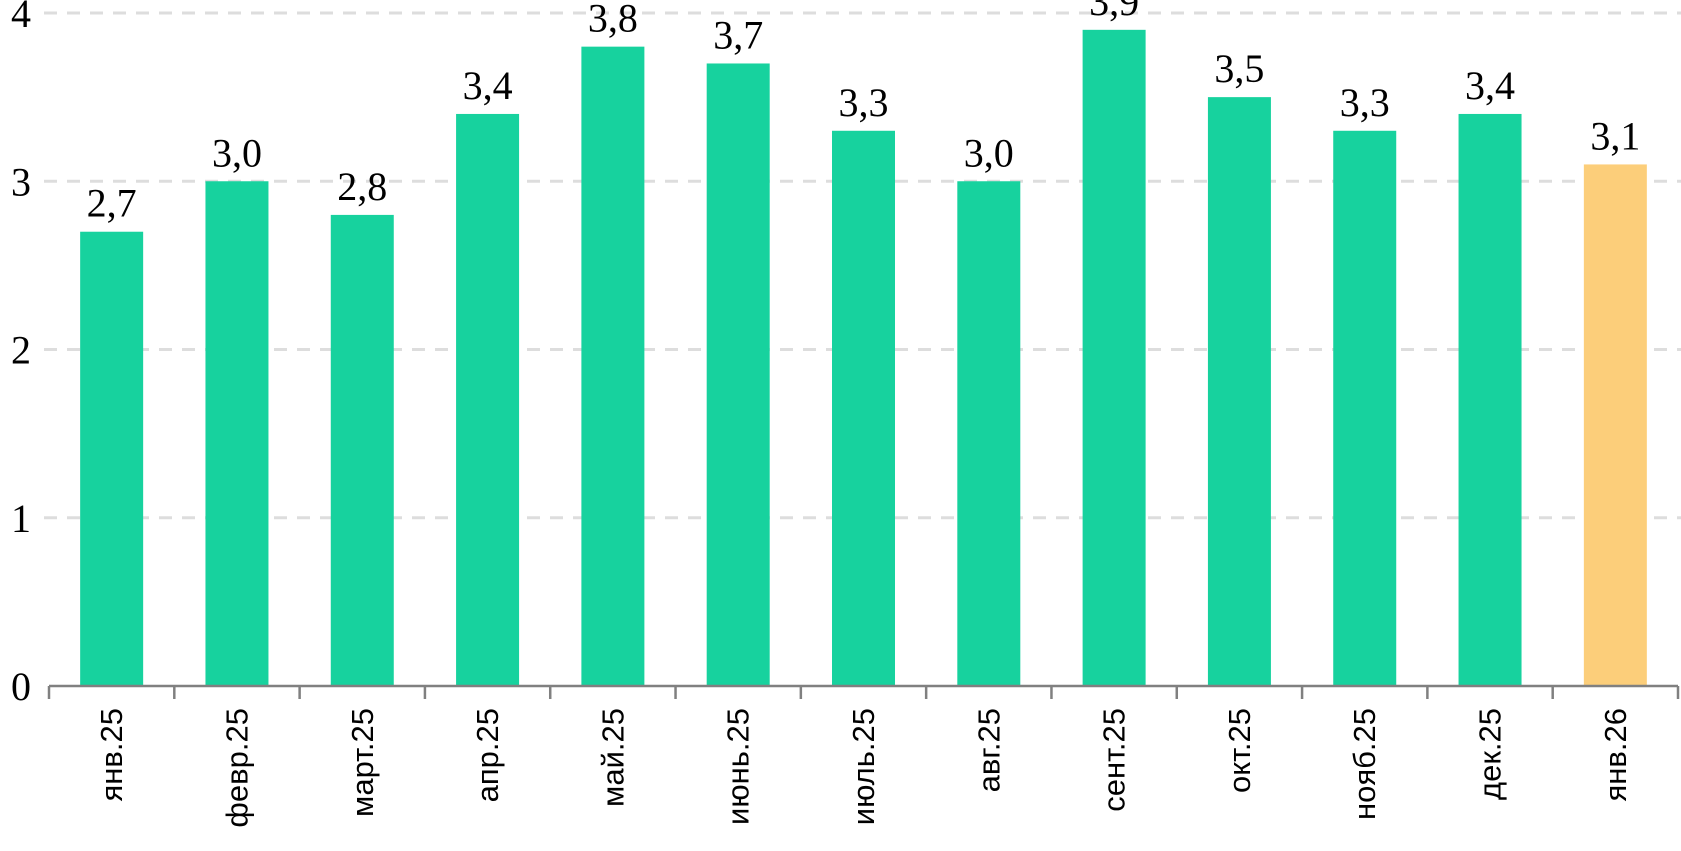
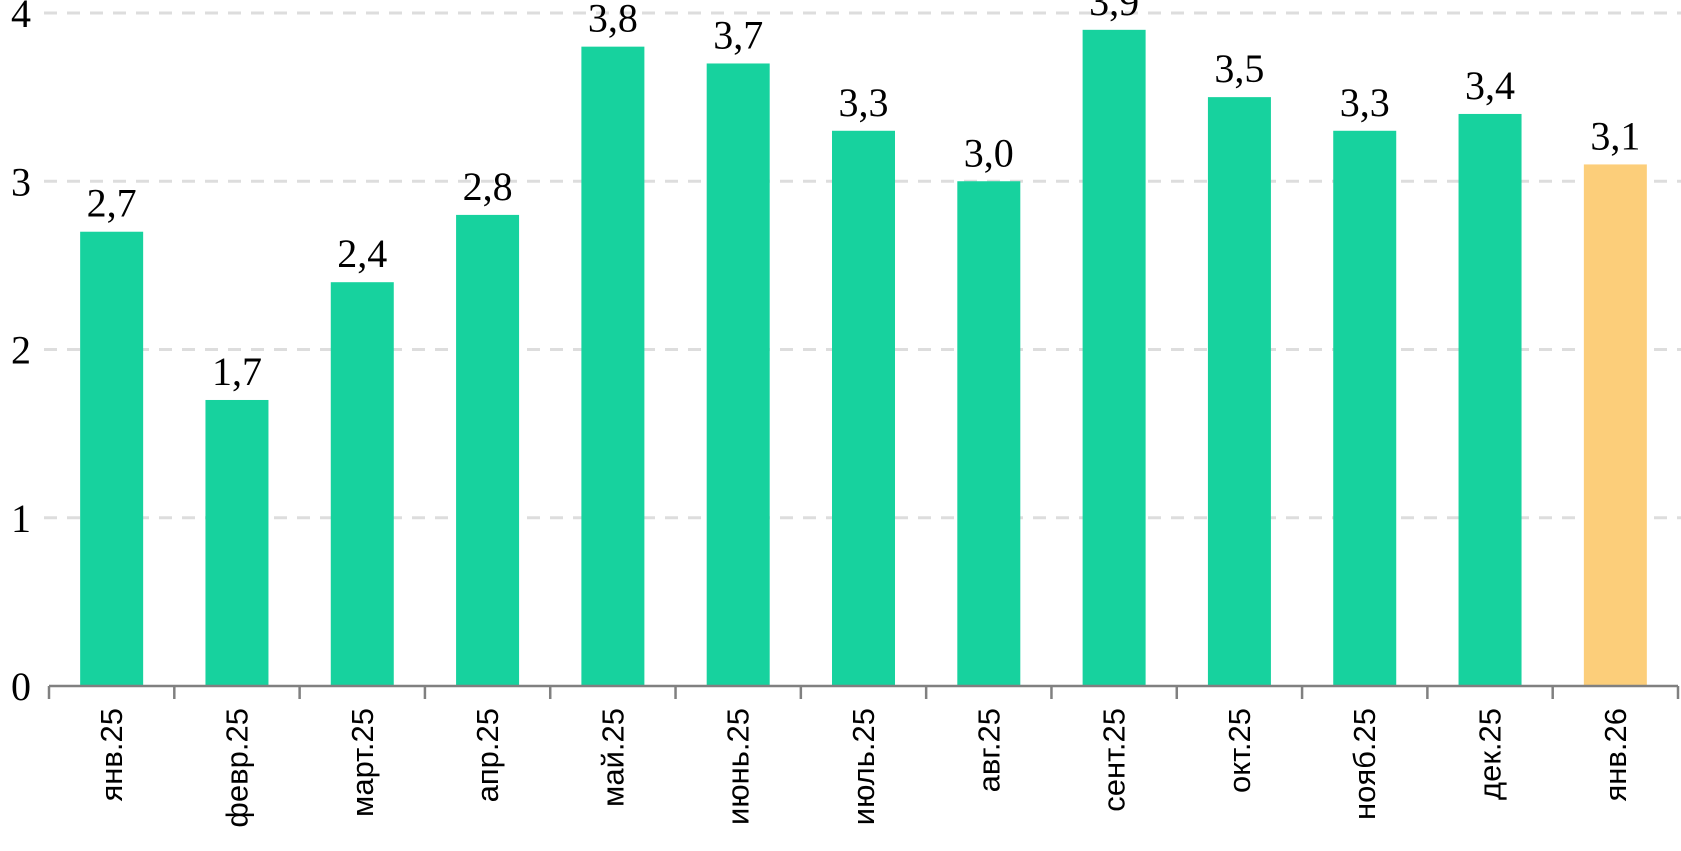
февр.25: 3,0 -> 1,7
март.25: 2,8 -> 2,4
апр.25: 3,4 -> 2,8
